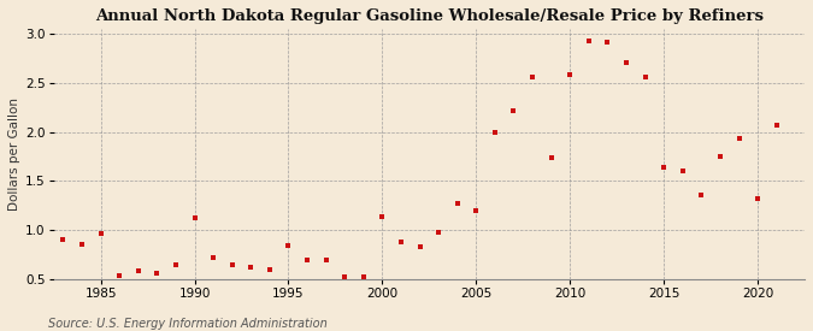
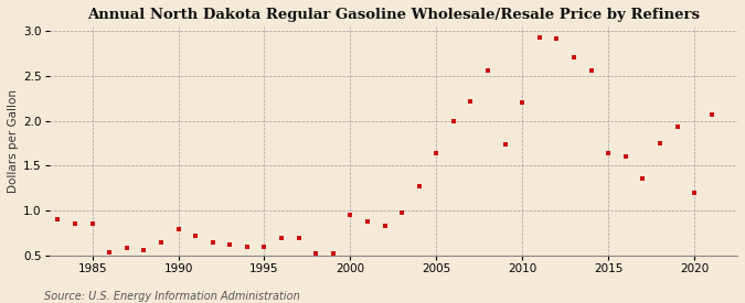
1985: 0.96 -> 0.85
1990: 1.12 -> 0.79
1995: 0.84 -> 0.60
2000: 1.14 -> 0.95
2005: 1.20 -> 1.64
2010: 2.58 -> 2.20
2020: 1.32 -> 1.20
